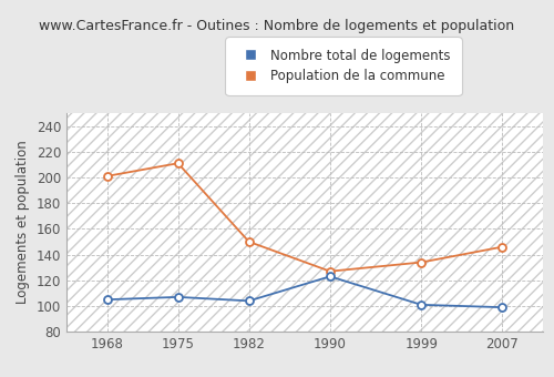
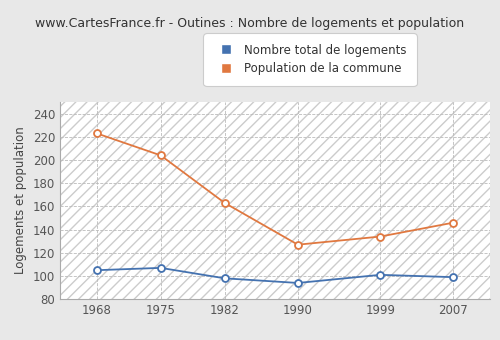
Population de la commune/1968: 201 -> 223
Population de la commune/1975: 211 -> 204
Nombre total de logements/1982: 104 -> 98
Population de la commune/1982: 150 -> 163
Nombre total de logements/1990: 123 -> 94
